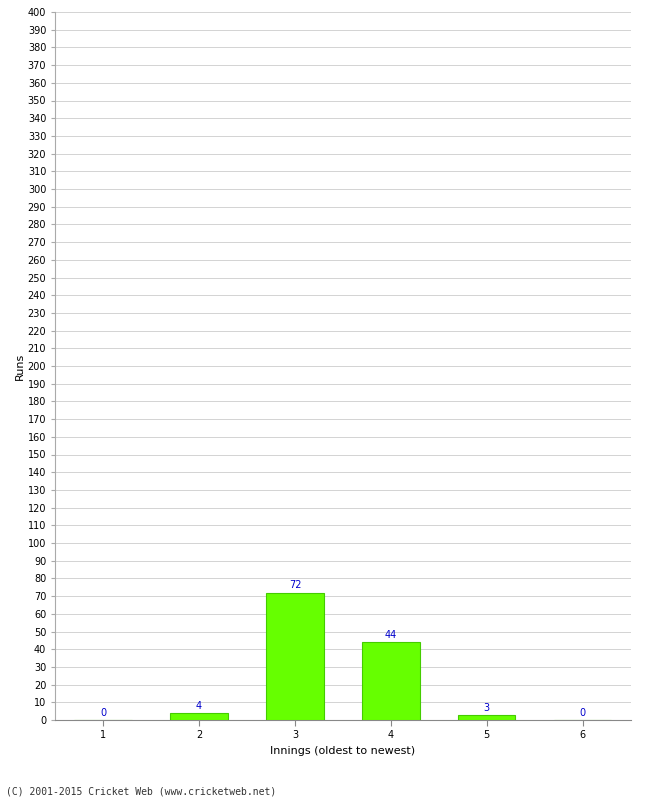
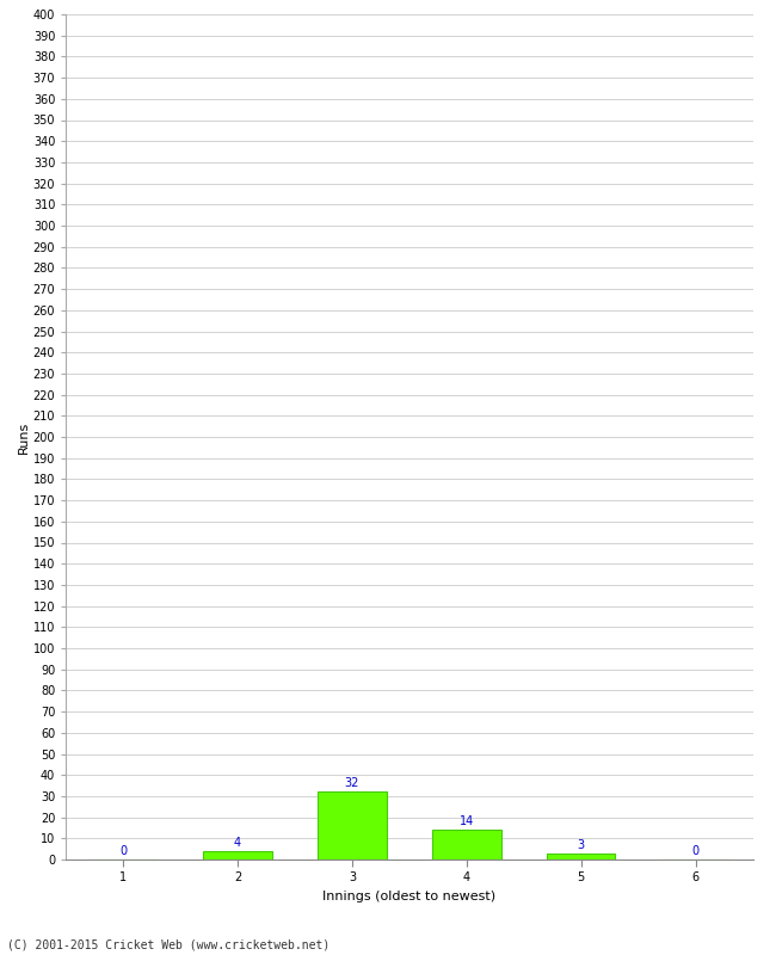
3: 72 -> 32
4: 44 -> 14
